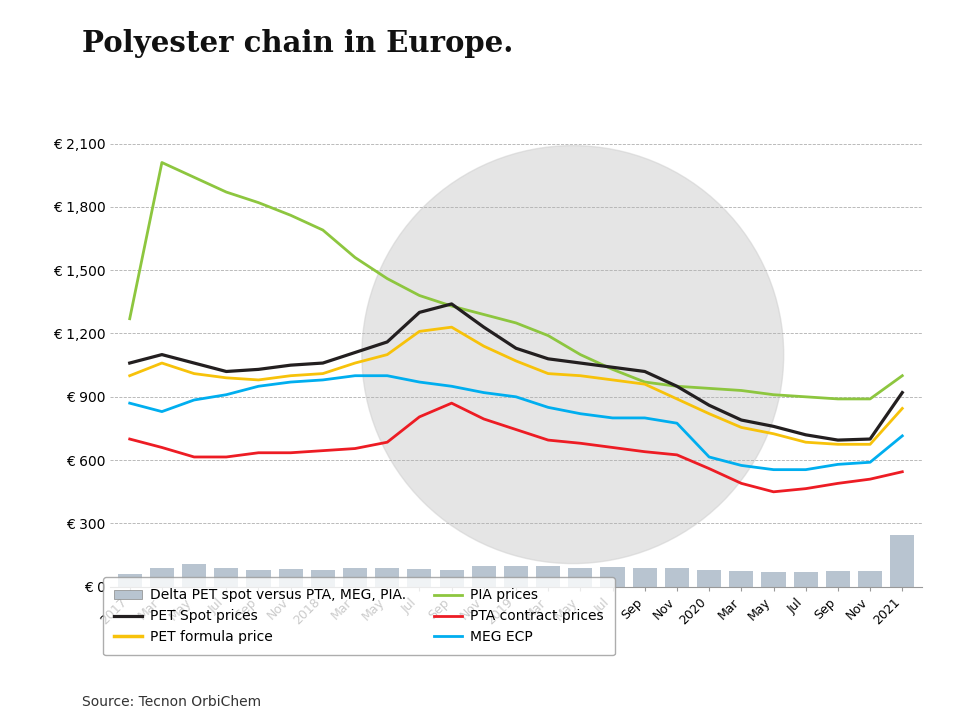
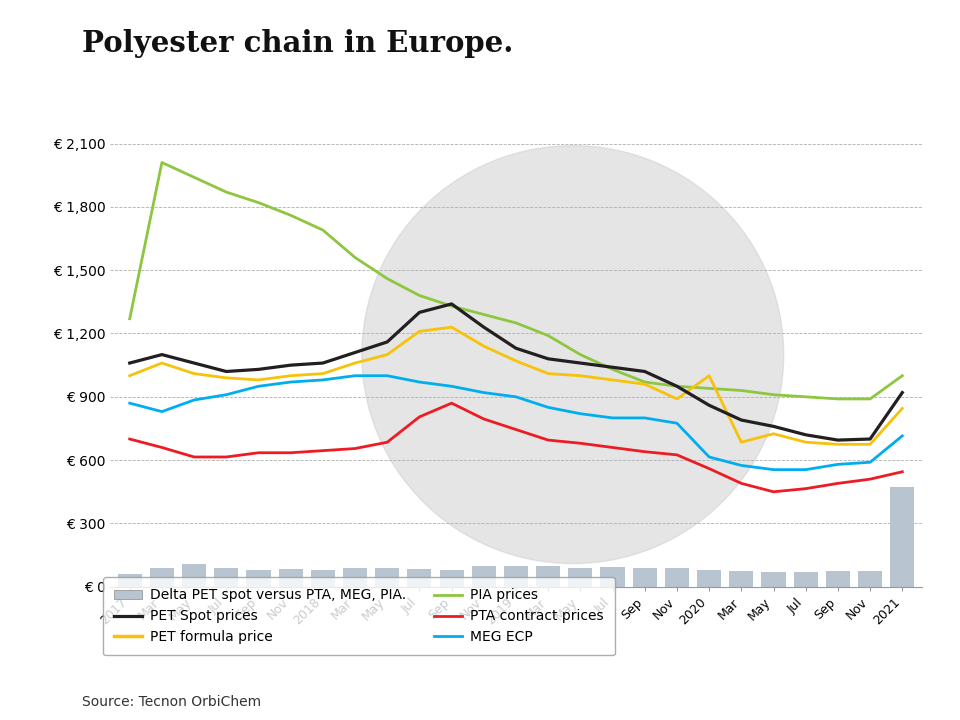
PET formula price/2020: € 820 -> € 1,000
PET formula price/Mar: € 755 -> € 685
Delta PET spot versus PTA, MEG, PIA./2021: € 245 -> € 475
